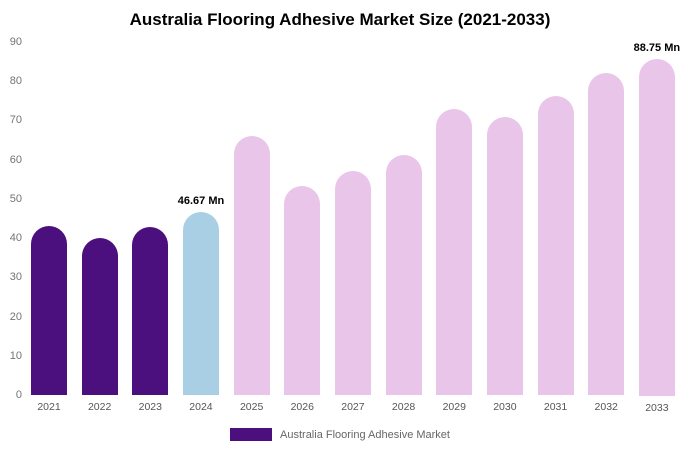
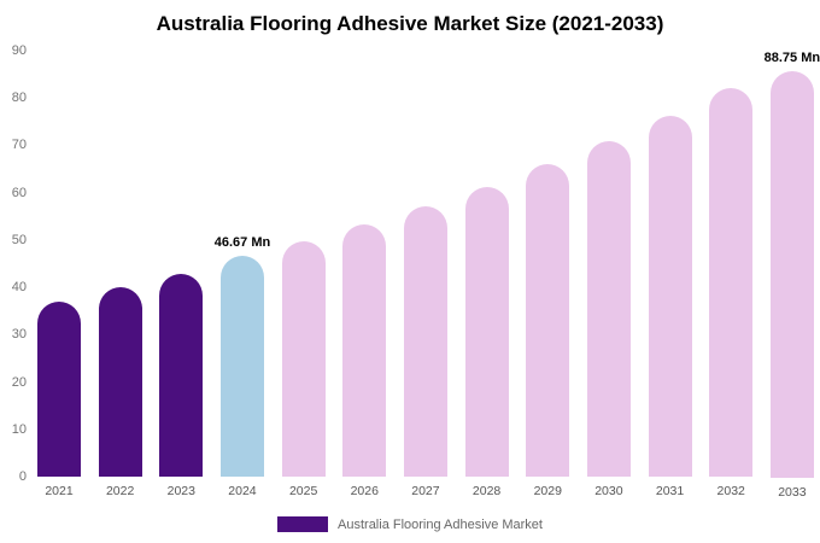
2021: 43 -> 37
2025: 66 -> 50
2029: 73 -> 66
